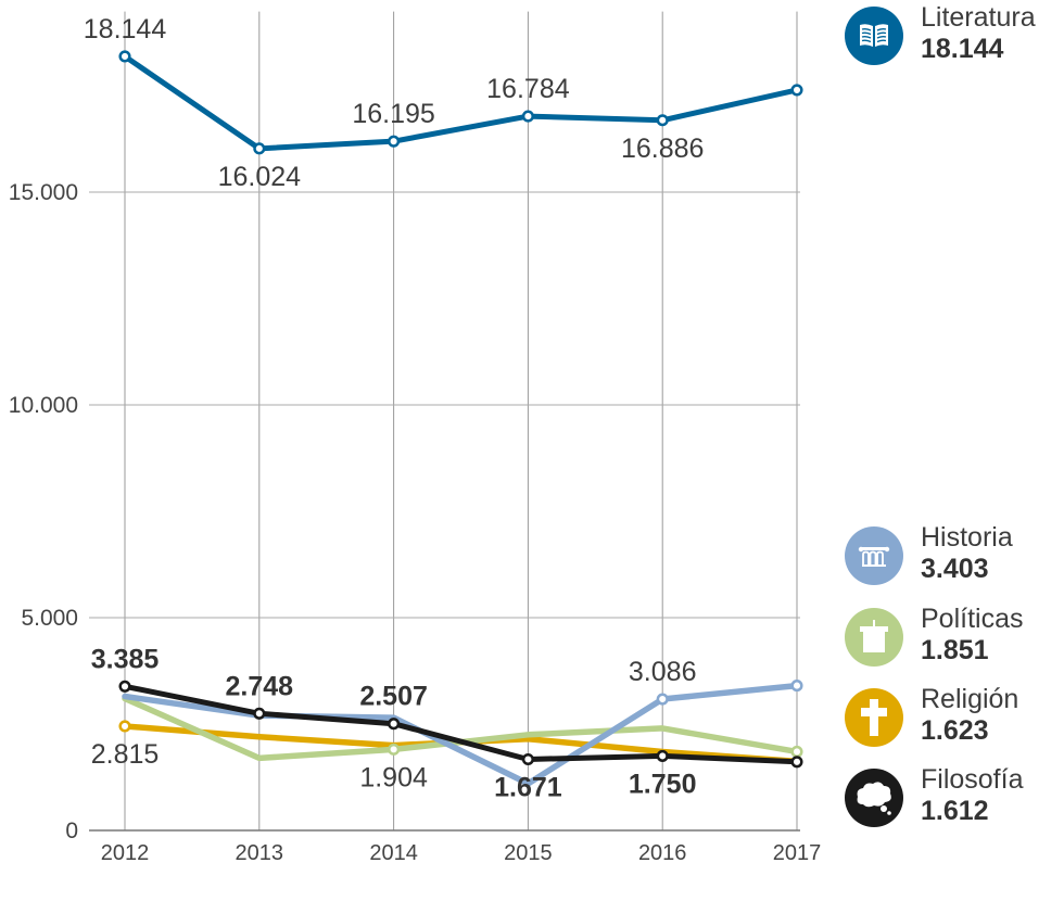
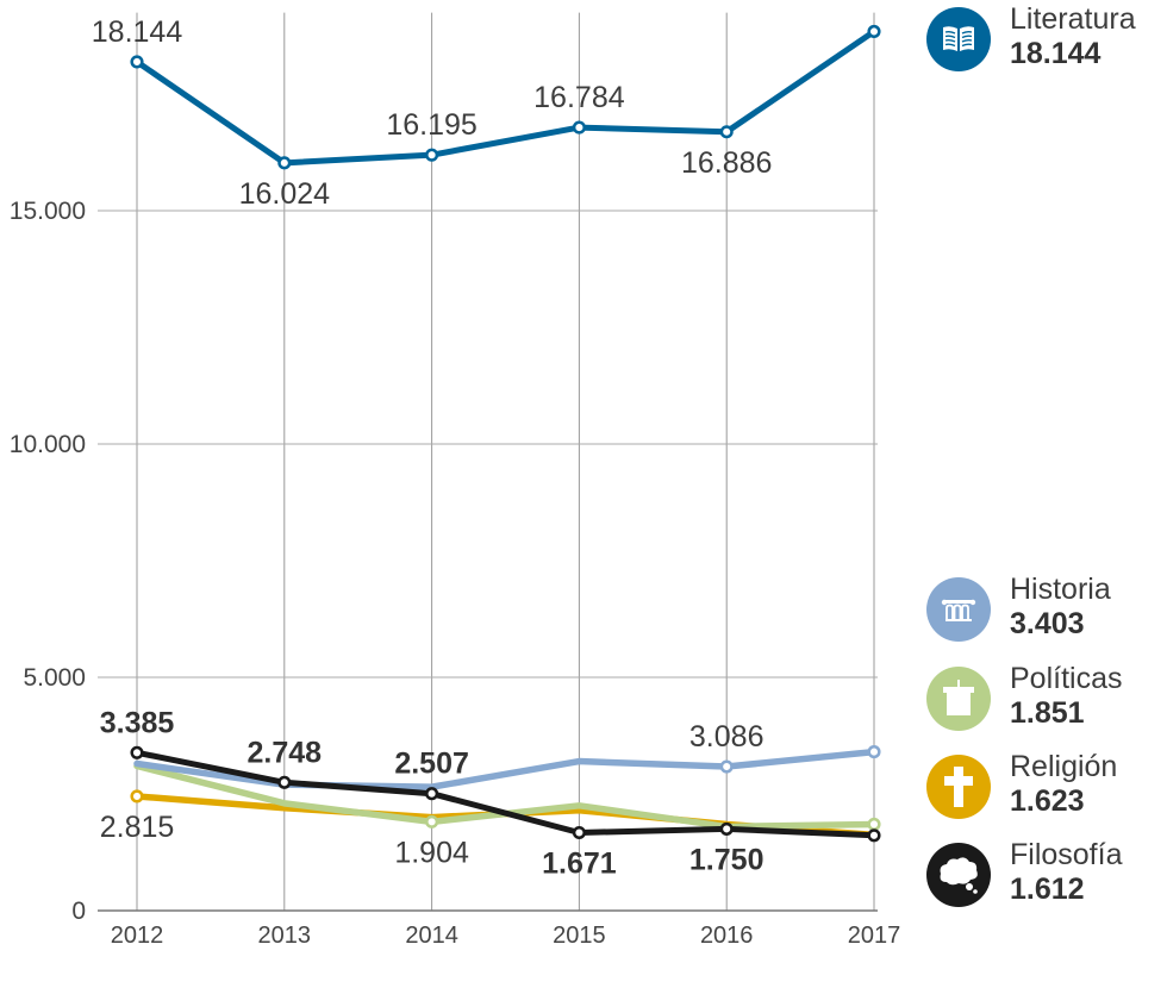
Políticas/2013: 1700 -> 2300
Historia/2015: 1100 -> 3200
Políticas/2016: 2400 -> 1800
Literatura/2017: 17400 -> 18800
